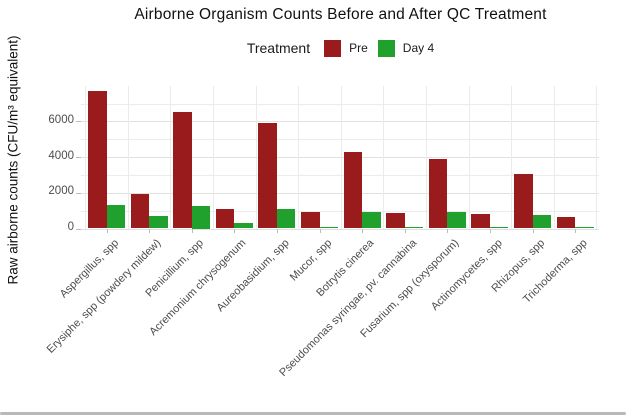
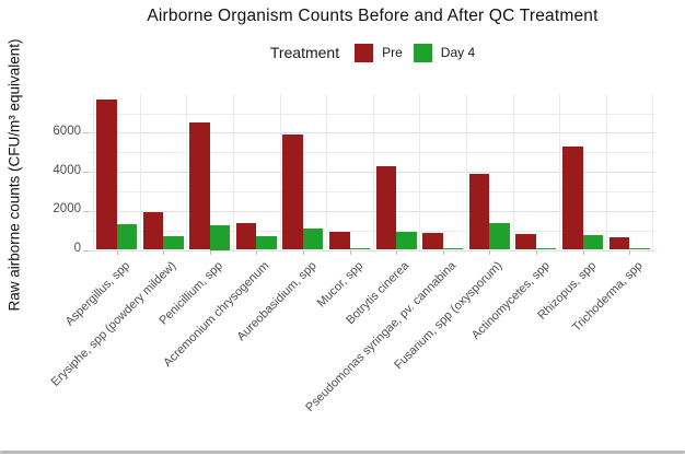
Pre/Acremonium chrysogenum: 1100 -> 1400
Day 4/Acremonium chrysogenum: 300 -> 700
Day 4/Fusarium, spp (oxysporum): 900 -> 1400
Pre/Rhizopus, spp: 3000 -> 5300
